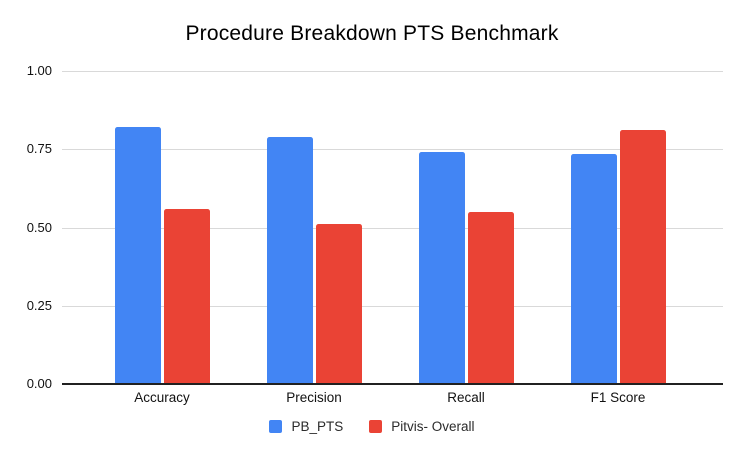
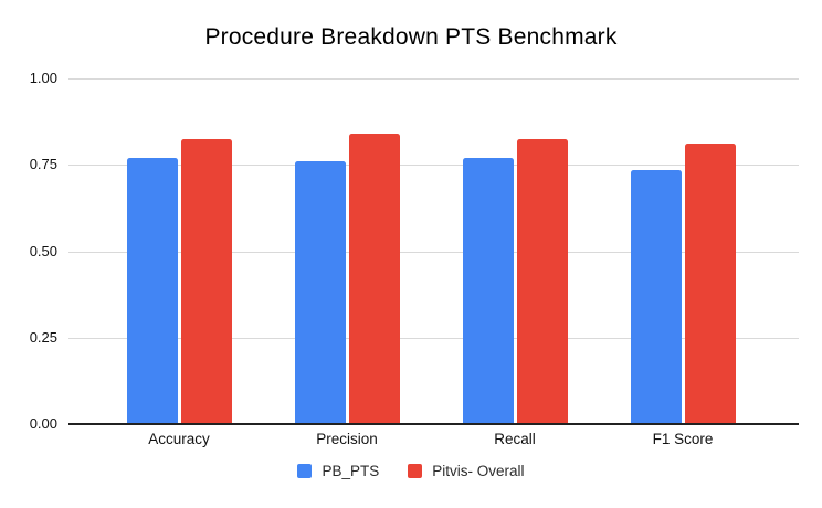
PB_PTS/Accuracy: 0.82 -> 0.77
Pitvis- Overall/Accuracy: 0.56 -> 0.82
PB_PTS/Precision: 0.79 -> 0.76
Pitvis- Overall/Precision: 0.51 -> 0.84
PB_PTS/Recall: 0.74 -> 0.77
Pitvis- Overall/Recall: 0.55 -> 0.82
